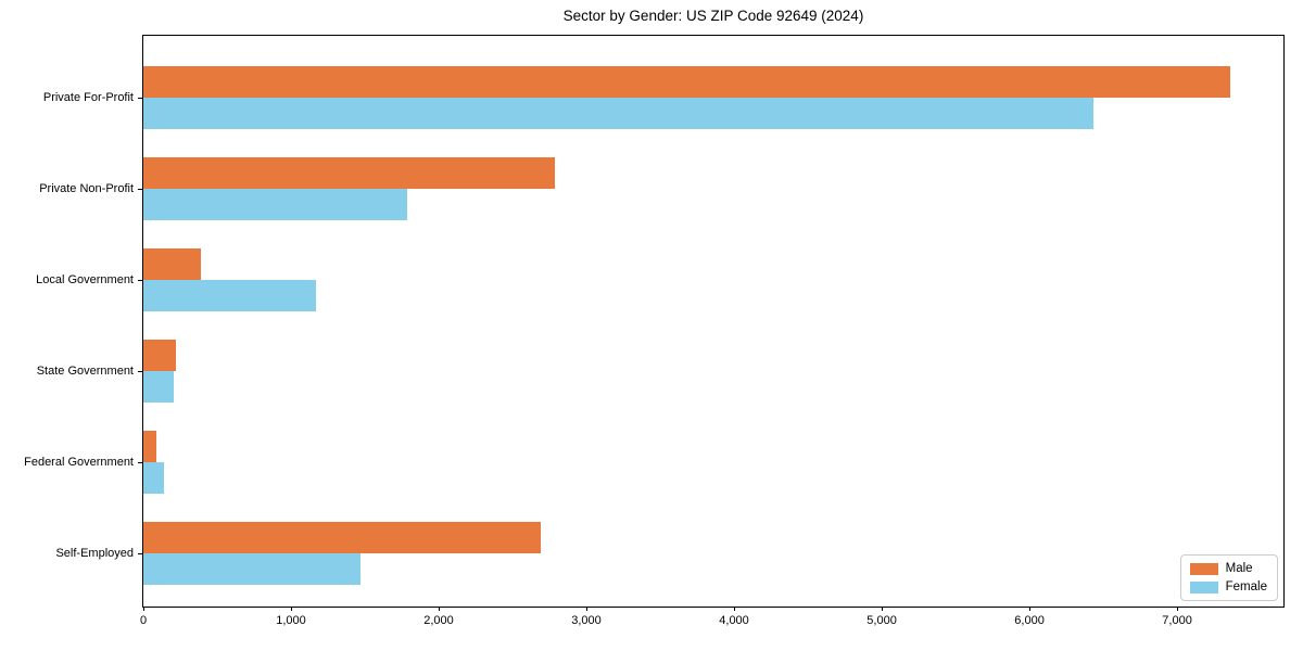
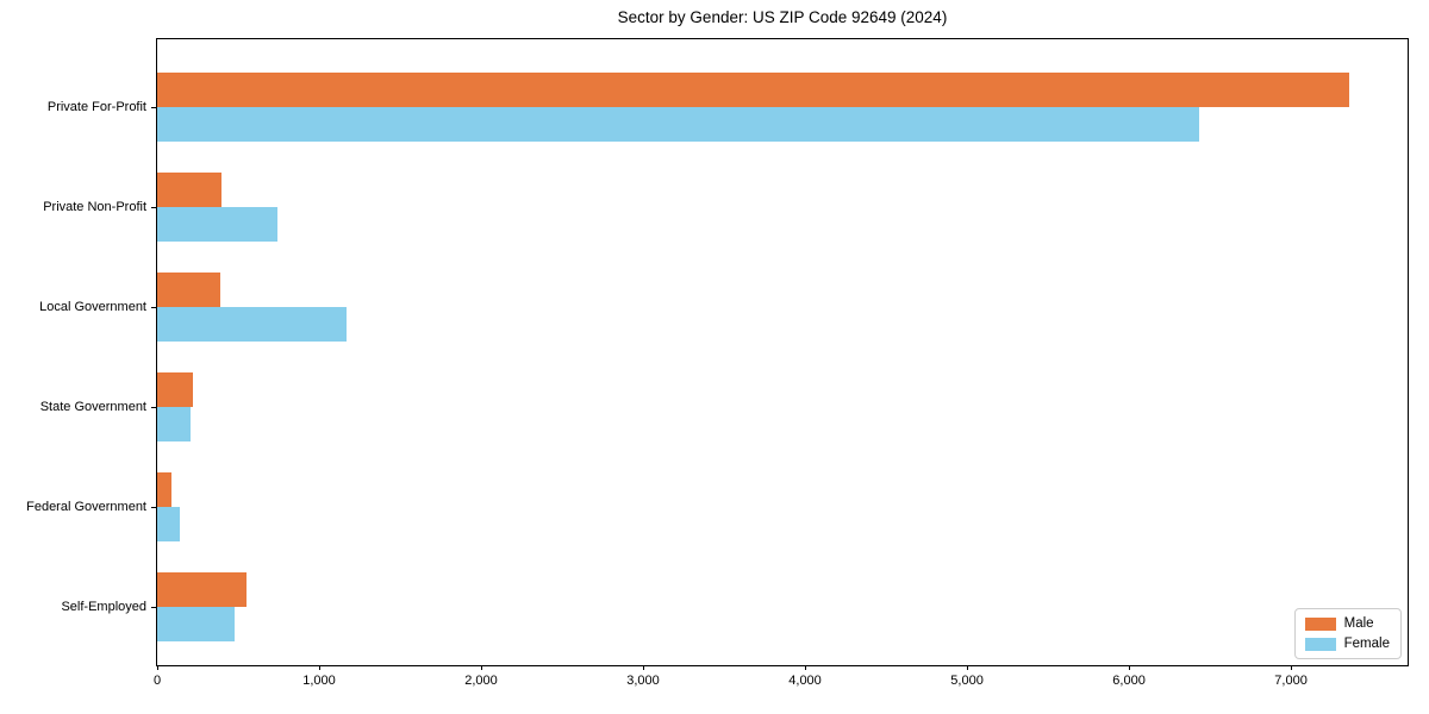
Male/Private Non-Profit: 2790 -> 400
Female/Private Non-Profit: 1790 -> 740
Male/Self-Employed: 2690 -> 550
Female/Self-Employed: 1470 -> 480
